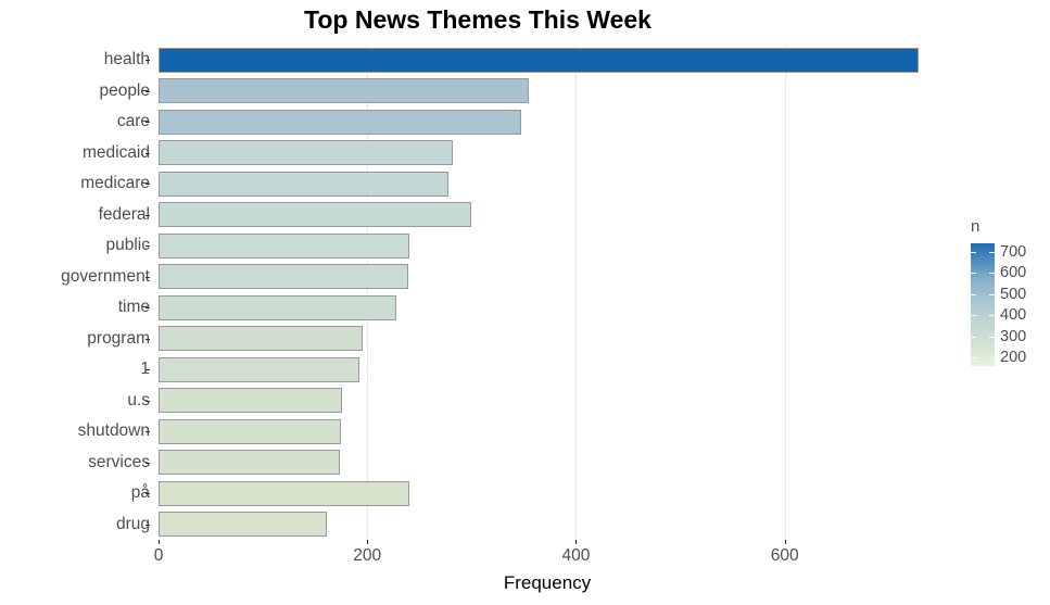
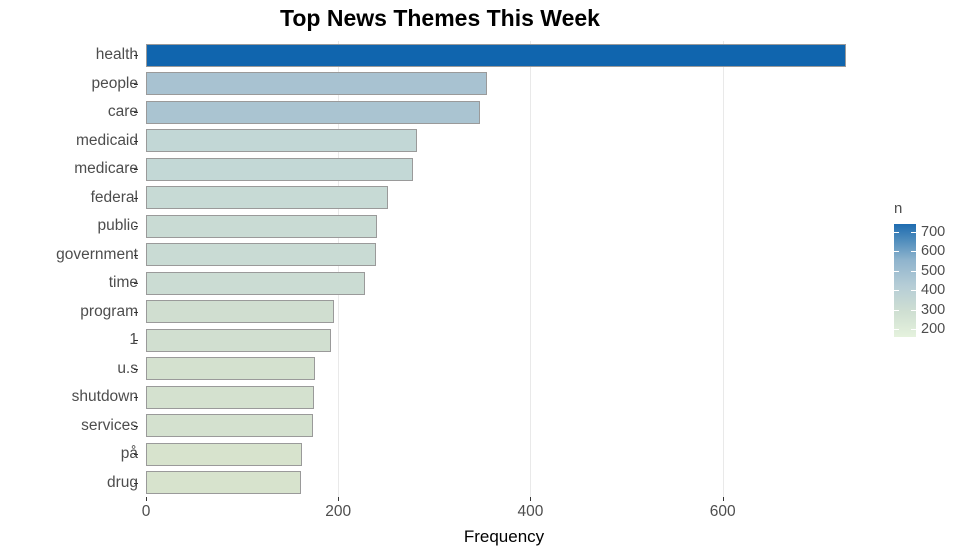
federal: 300 -> 250
på: 240 -> 160
